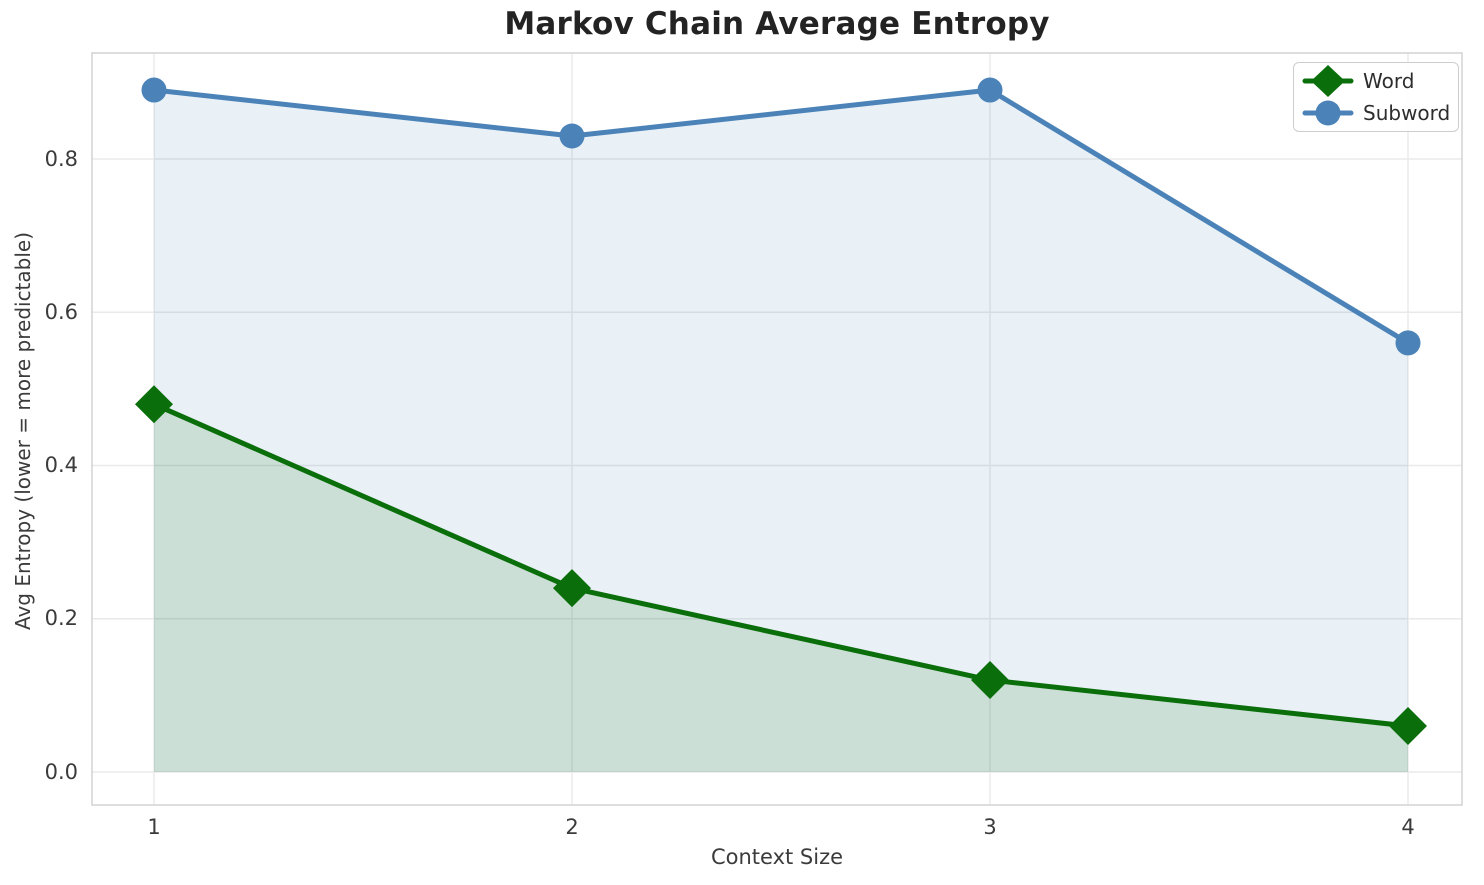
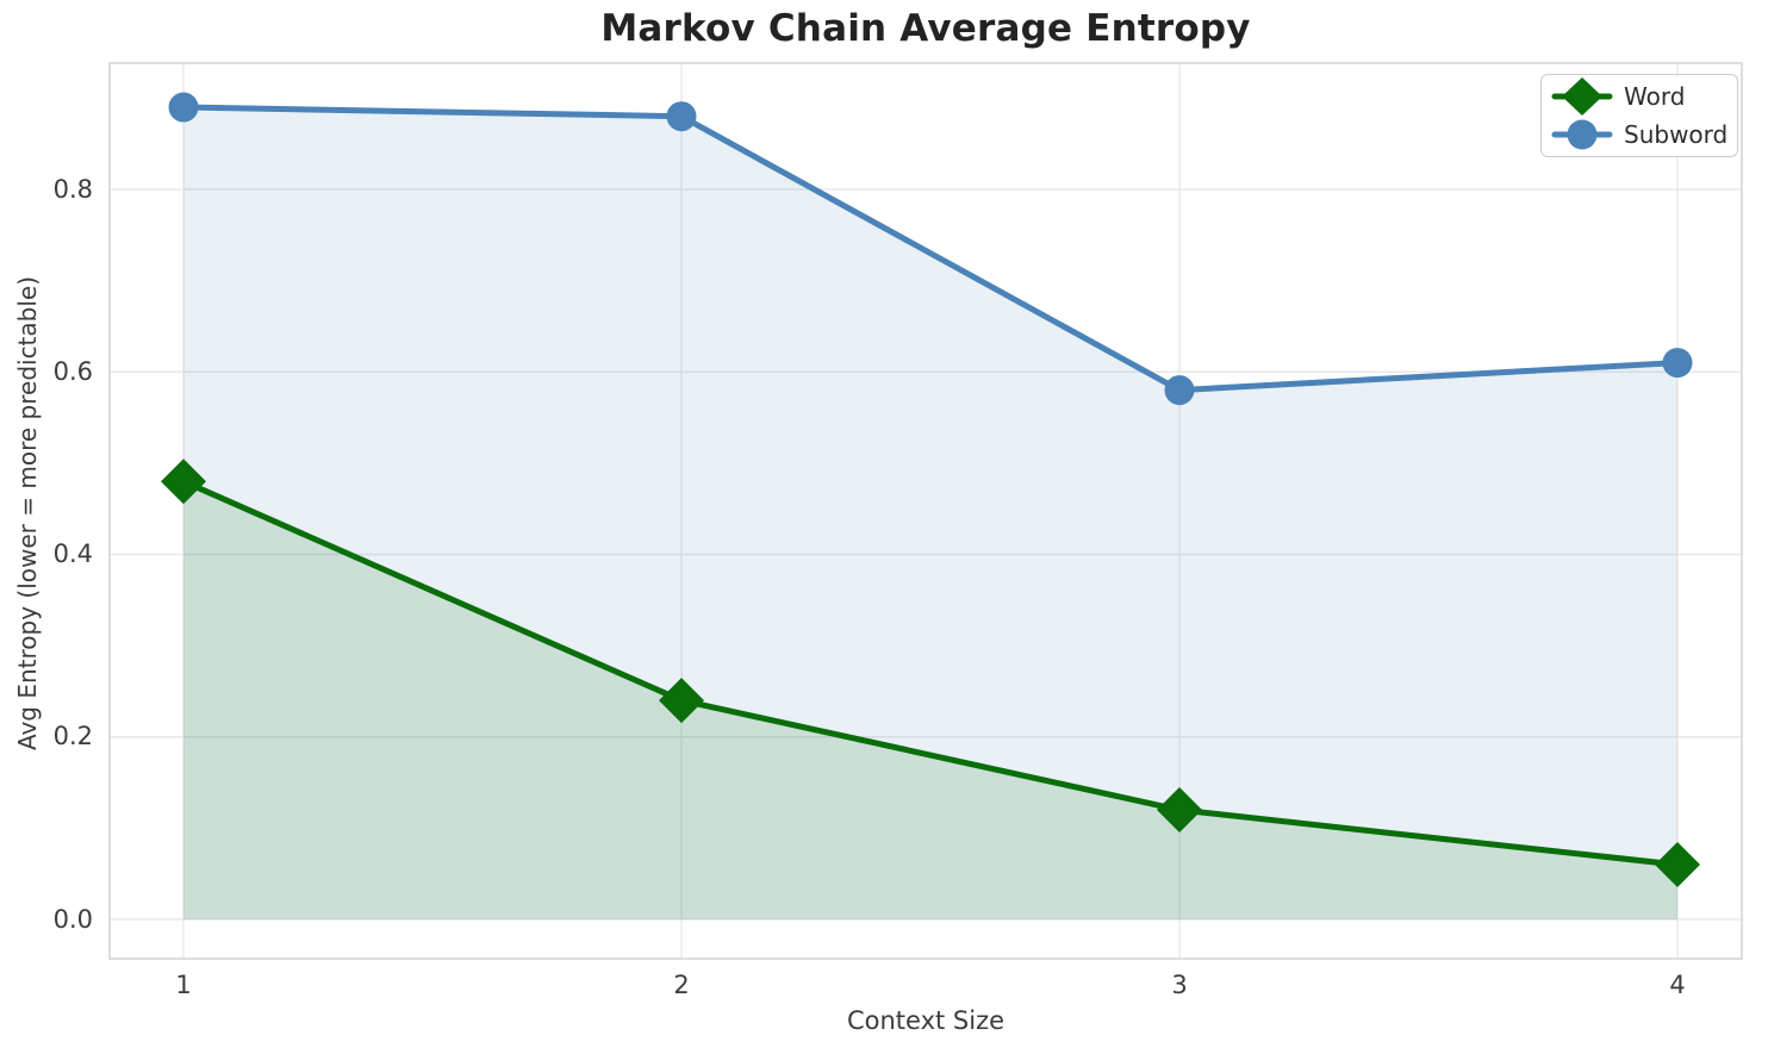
Subword/2: 0.83 -> 0.88
Subword/3: 0.89 -> 0.58
Subword/4: 0.56 -> 0.61
